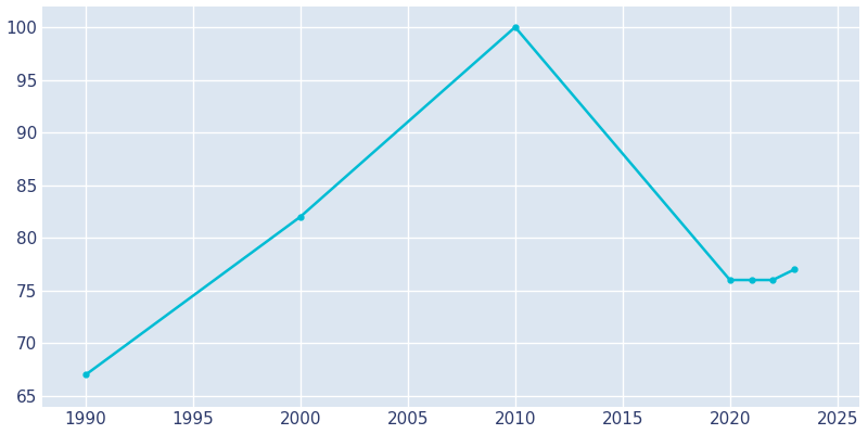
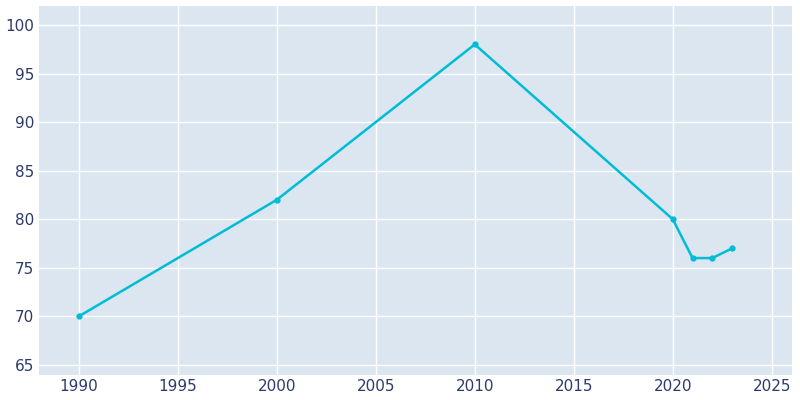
1990: 67 -> 70
2010: 100 -> 98
2020: 76 -> 80
